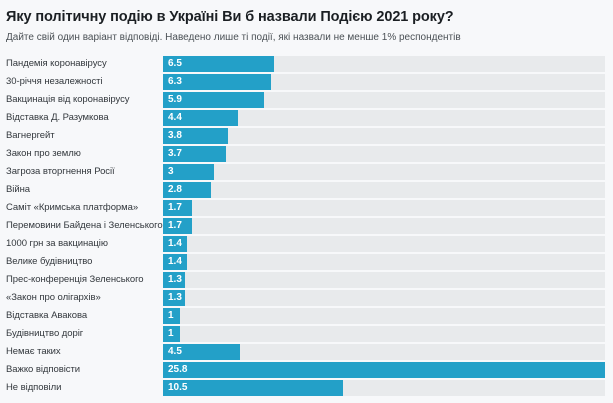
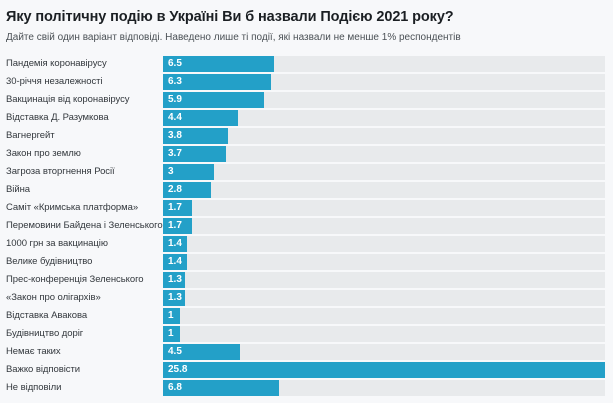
Не відповіли: 10.5 -> 6.8
